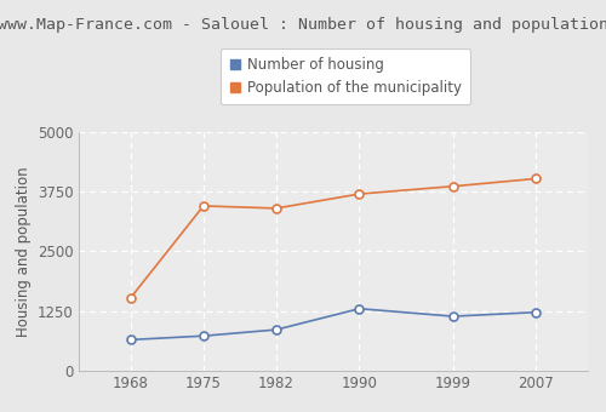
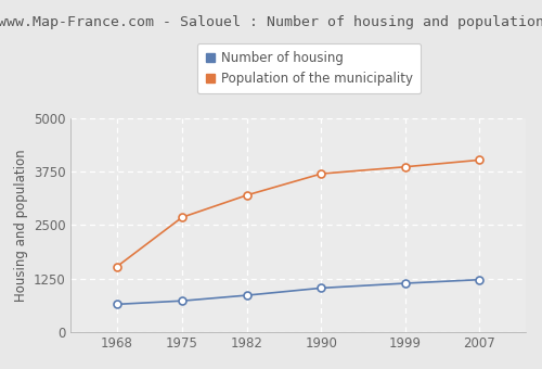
Population of the municipality/1975: 3450 -> 2680
Population of the municipality/1982: 3400 -> 3200
Number of housing/1990: 1300 -> 1030
